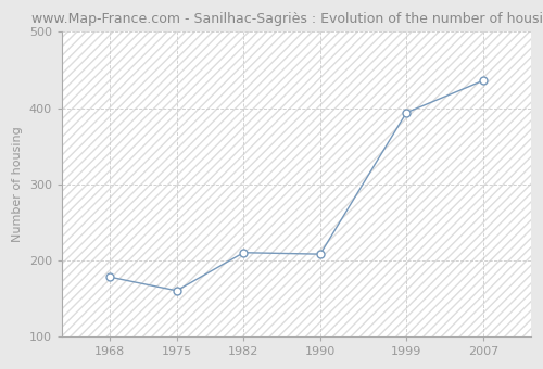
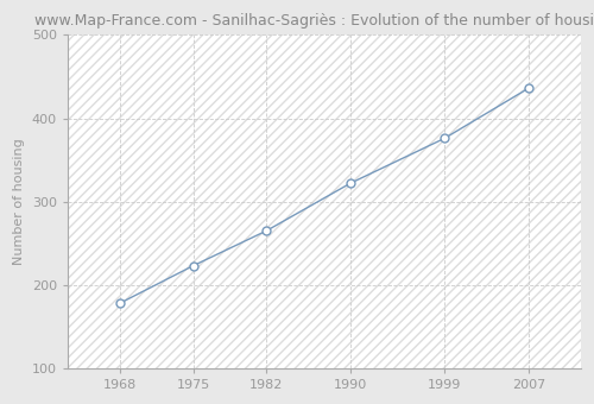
1975: 160 -> 223
1982: 210 -> 265
1990: 208 -> 322
1999: 394 -> 376
